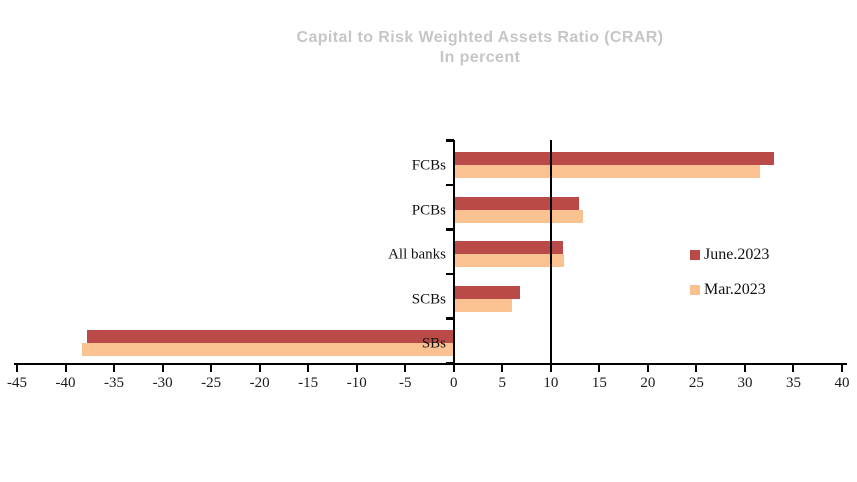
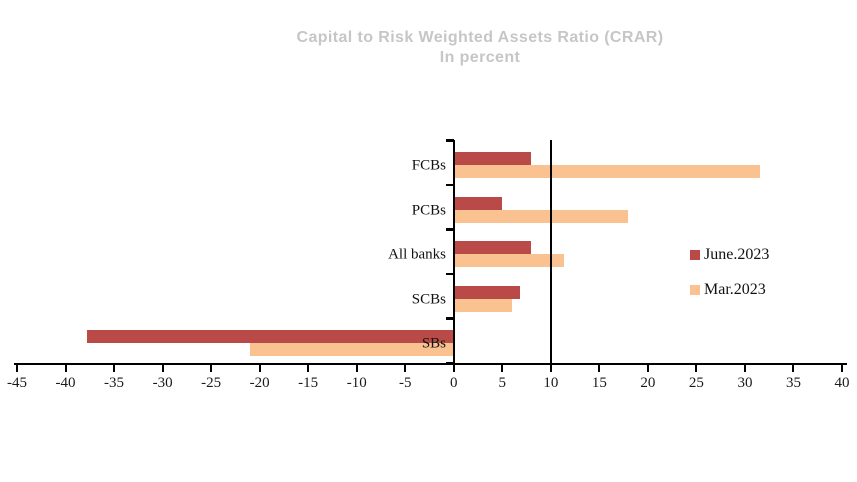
June.2023/FCBs: 33 -> 8
June.2023/PCBs: 13 -> 5
Mar.2023/PCBs: 13 -> 18
June.2023/All banks: 11 -> 8
Mar.2023/SBs: -38 -> -21
